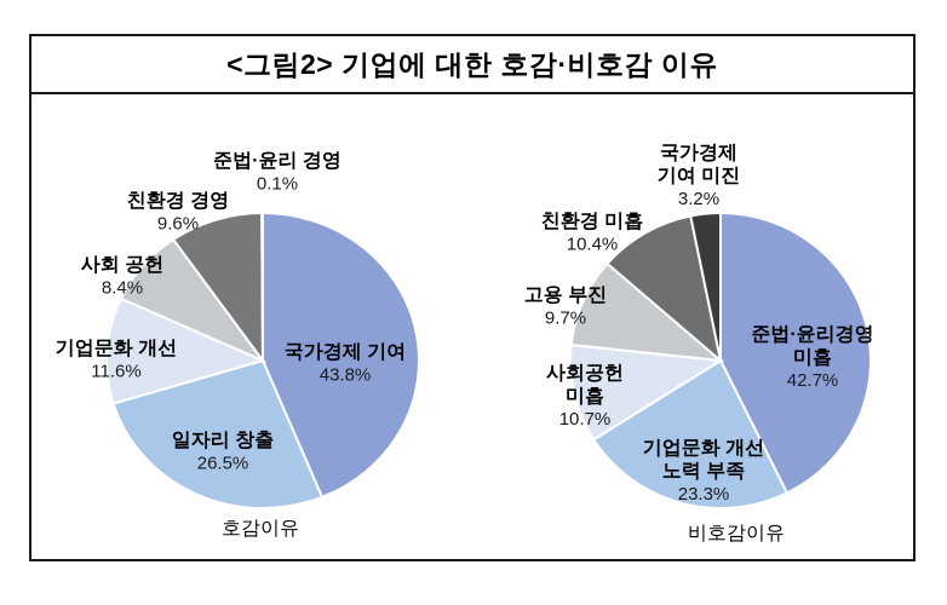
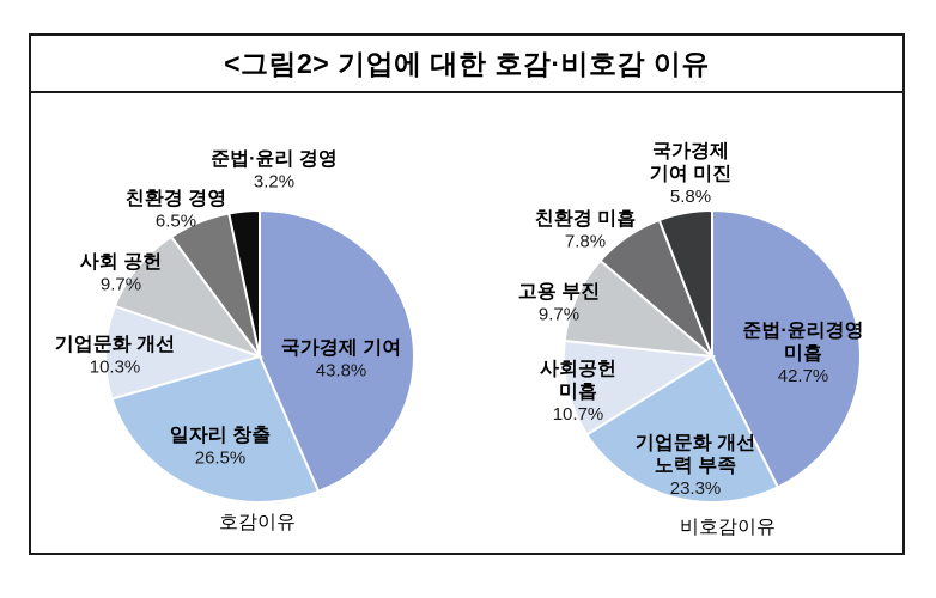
호감이유/기업문화 개선: 11.6% -> 10.3%
호감이유/사회 공헌: 8.4% -> 9.7%
호감이유/친환경 경영: 9.6% -> 6.5%
호감이유/준법·윤리 경영: 0.1% -> 3.2%
비호감이유/친환경 미흡: 10.4% -> 7.8%
비호감이유/국가경제 기여 미진: 3.2% -> 5.8%
